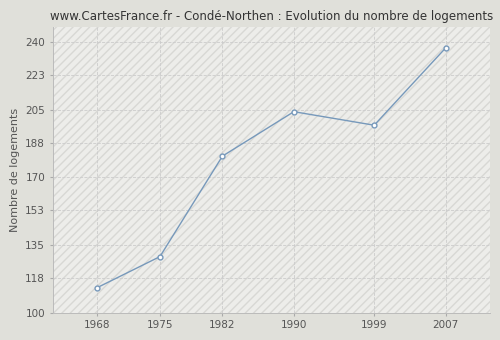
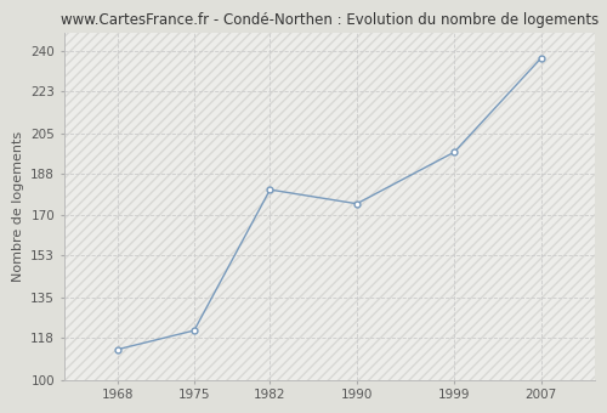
1975: 129 -> 121
1990: 204 -> 175
